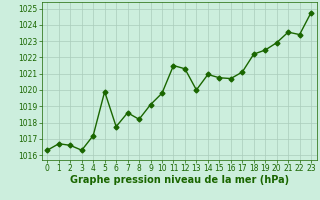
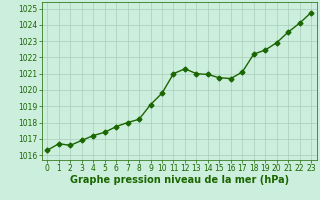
3: 1016.3 -> 1016.9
5: 1019.9 -> 1017.4
7: 1018.6 -> 1018.0
11: 1021.5 -> 1021.0
13: 1020.0 -> 1021.0
22: 1023.4 -> 1024.1
